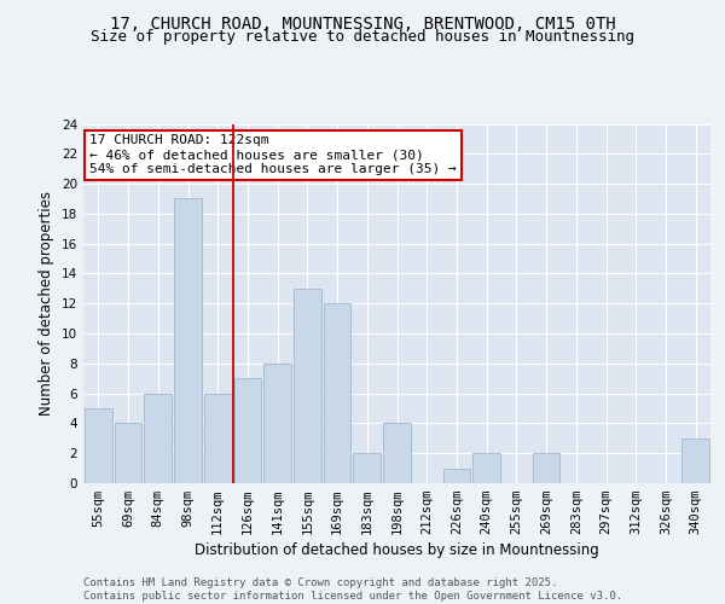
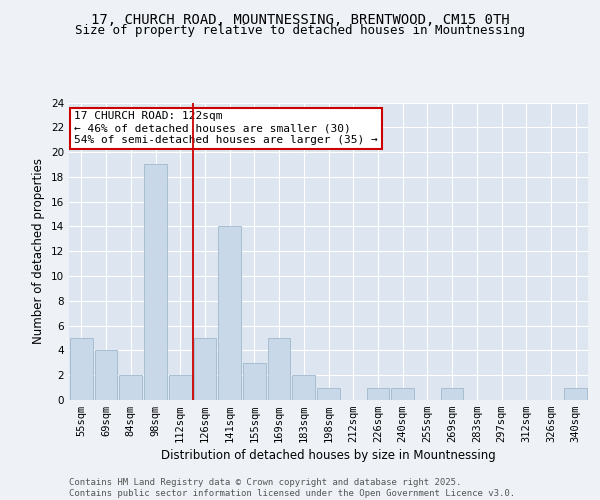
84sqm: 6 -> 2
112sqm: 6 -> 2
126sqm: 7 -> 5
141sqm: 8 -> 14
155sqm: 13 -> 3
169sqm: 12 -> 5
198sqm: 4 -> 1
240sqm: 2 -> 1
269sqm: 2 -> 1
340sqm: 3 -> 1
